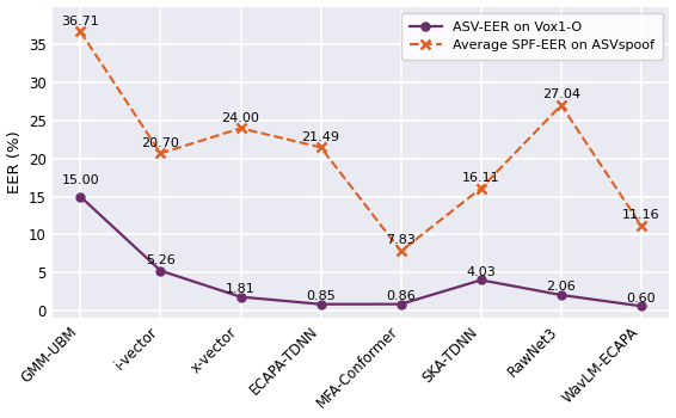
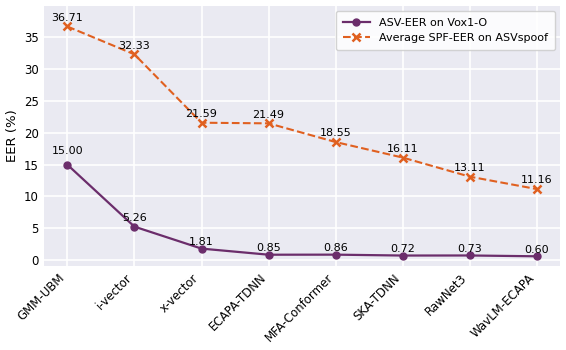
Average SPF-EER on ASVspoof/i-vector: 20.70 -> 32.33
Average SPF-EER on ASVspoof/x-vector: 24.00 -> 21.59
Average SPF-EER on ASVspoof/MFA-Conformer: 7.83 -> 18.55
ASV-EER on Vox1-O/SKA-TDNN: 4.03 -> 0.72
ASV-EER on Vox1-O/RawNet3: 2.06 -> 0.73
Average SPF-EER on ASVspoof/RawNet3: 27.04 -> 13.11
